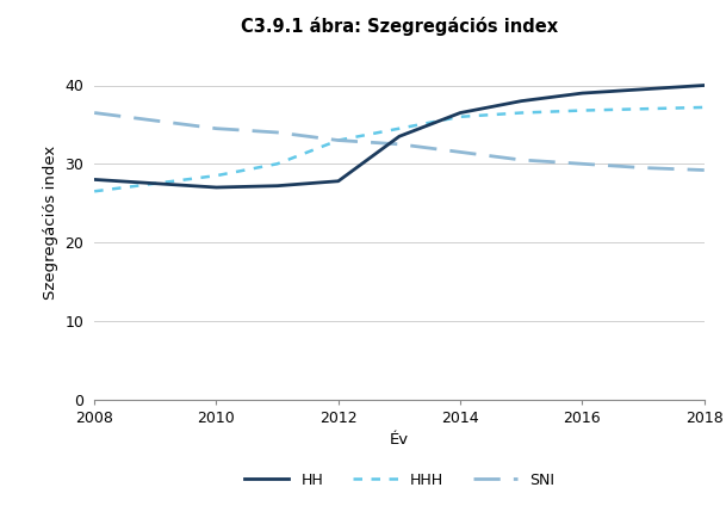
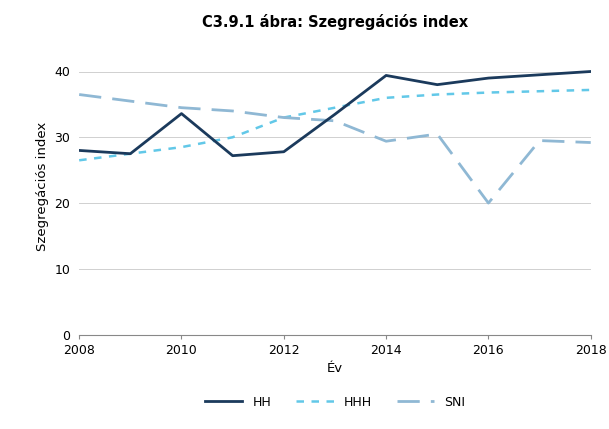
HH/2010: 27.0 -> 33.6
HH/2014: 36.5 -> 39.4
SNI/2014: 31.5 -> 29.4
SNI/2016: 30.0 -> 20.0
